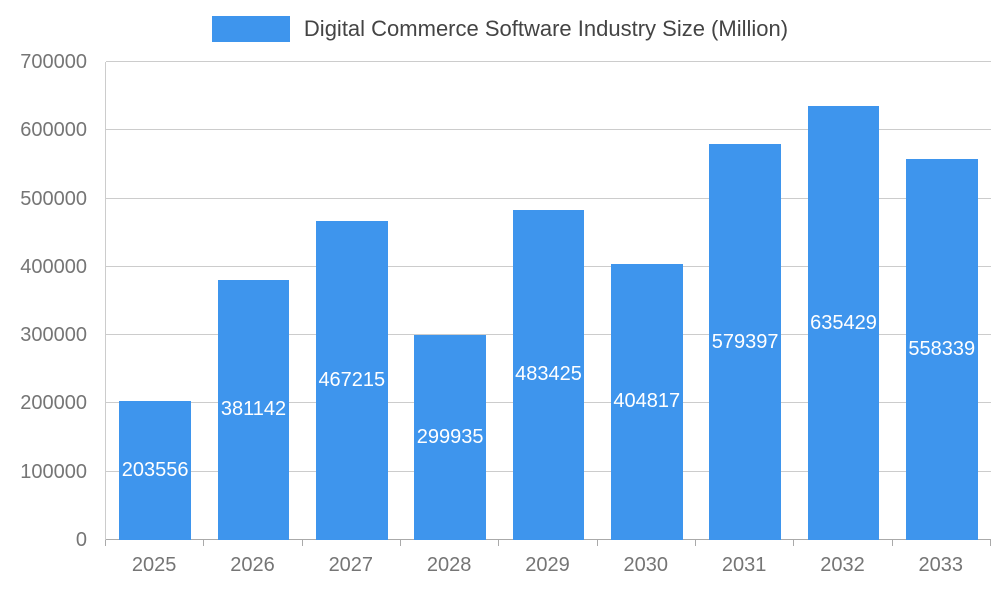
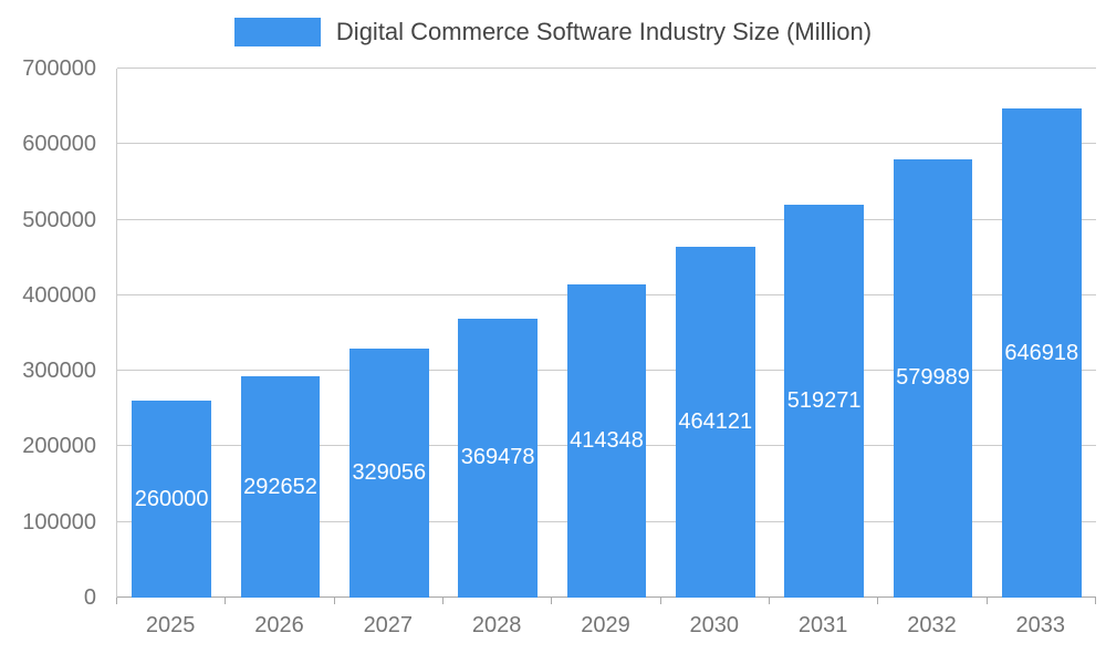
2025: 203556 -> 260000
2026: 381142 -> 292652
2027: 467215 -> 329056
2028: 299935 -> 369478
2029: 483425 -> 414348
2030: 404817 -> 464121
2031: 579397 -> 519271
2032: 635429 -> 579989
2033: 558339 -> 646918
